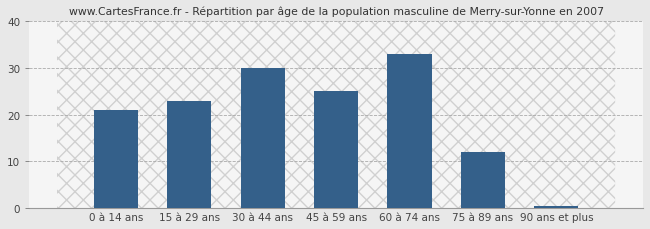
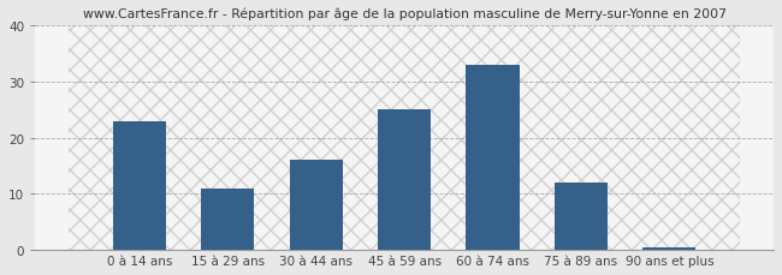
0 à 14 ans: 21.0 -> 23.0
15 à 29 ans: 23.0 -> 11.0
30 à 44 ans: 30.0 -> 16.0
